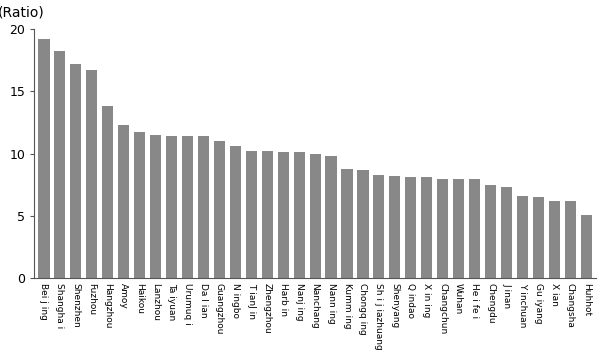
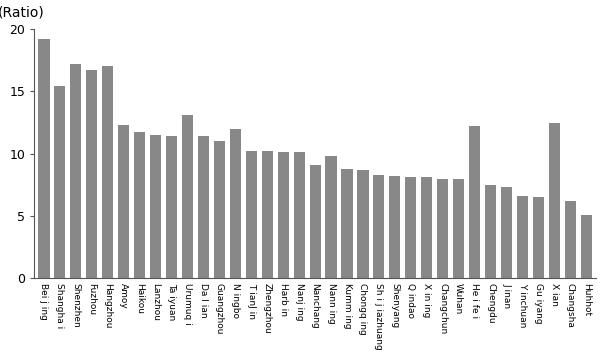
Shangha i: 18.2 -> 15.4
Hangzhou: 13.8 -> 17.0
Urumuq i: 11.4 -> 13.1
N ingbo: 10.6 -> 12.0
Nanchang: 10.0 -> 9.1
He i fe i: 8.0 -> 12.2
X ian: 6.2 -> 12.5
